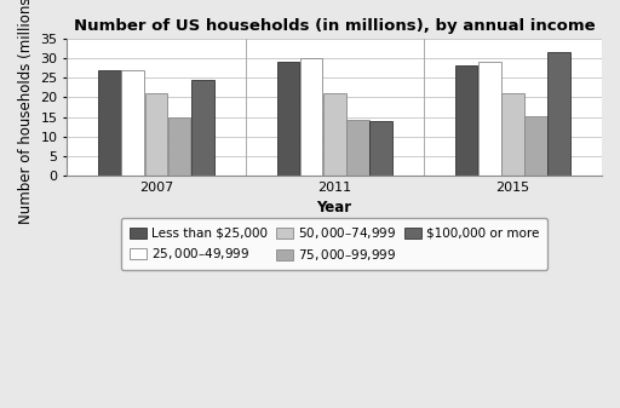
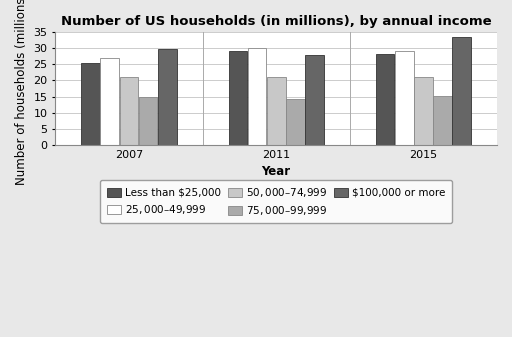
Less than $25,000/2007: 27.0 -> 25.3
$100,000 or more/2007: 24.5 -> 29.7
$100,000 or more/2011: 14.0 -> 28.0
$100,000 or more/2015: 31.5 -> 33.5
